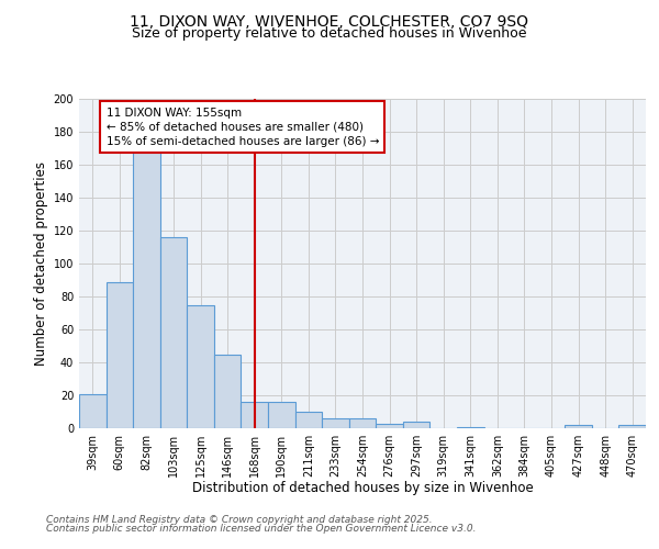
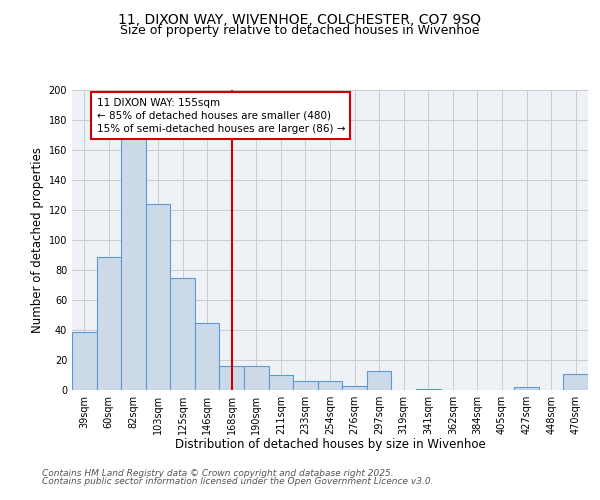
39sqm: 21 -> 39
103sqm: 116 -> 124
297sqm: 4 -> 13
470sqm: 2 -> 11
